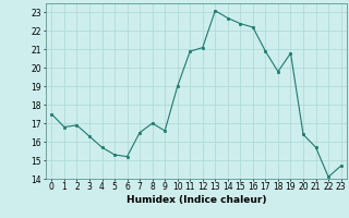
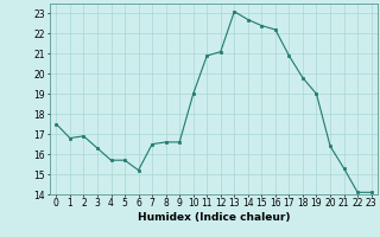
5: 15.3 -> 15.7
8: 17.0 -> 16.6
19: 20.8 -> 19.0
21: 15.7 -> 15.3
23: 14.7 -> 14.1
